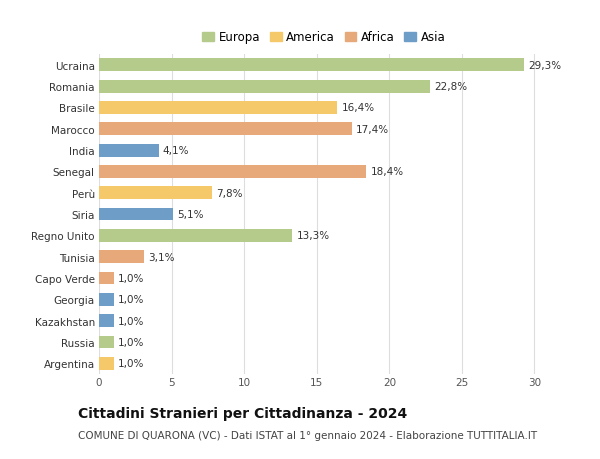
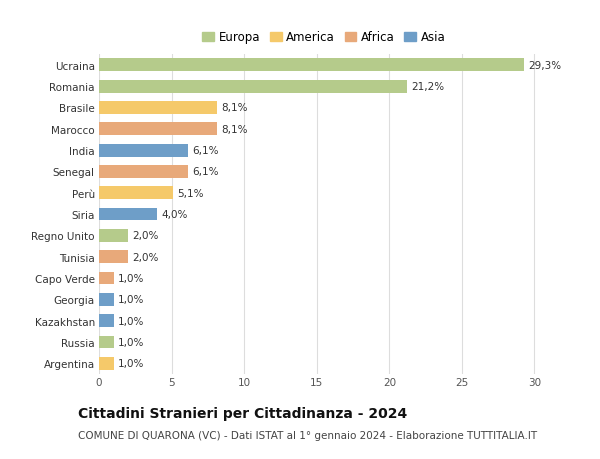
Romania: 22,8% -> 21,2%
Brasile: 16,4% -> 8,1%
Marocco: 17,4% -> 8,1%
India: 4,1% -> 6,1%
Senegal: 18,4% -> 6,1%
Perù: 7,8% -> 5,1%
Siria: 5,1% -> 4,0%
Regno Unito: 13,3% -> 2,0%
Tunisia: 3,1% -> 2,0%
